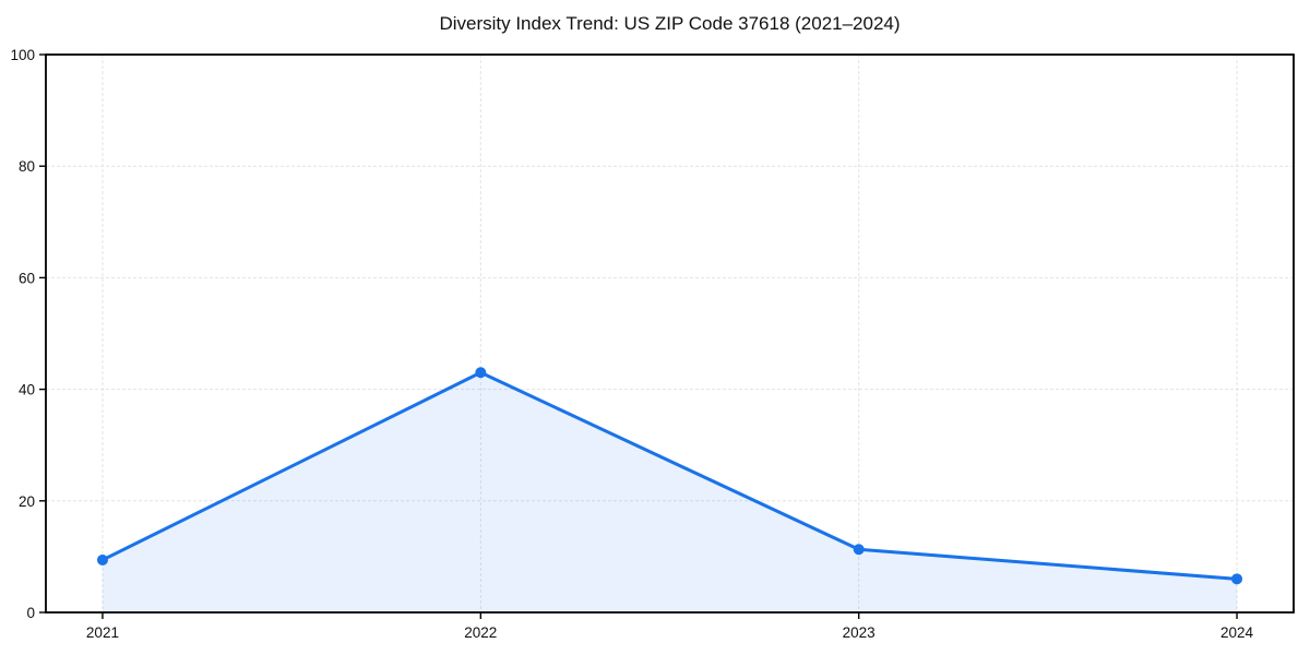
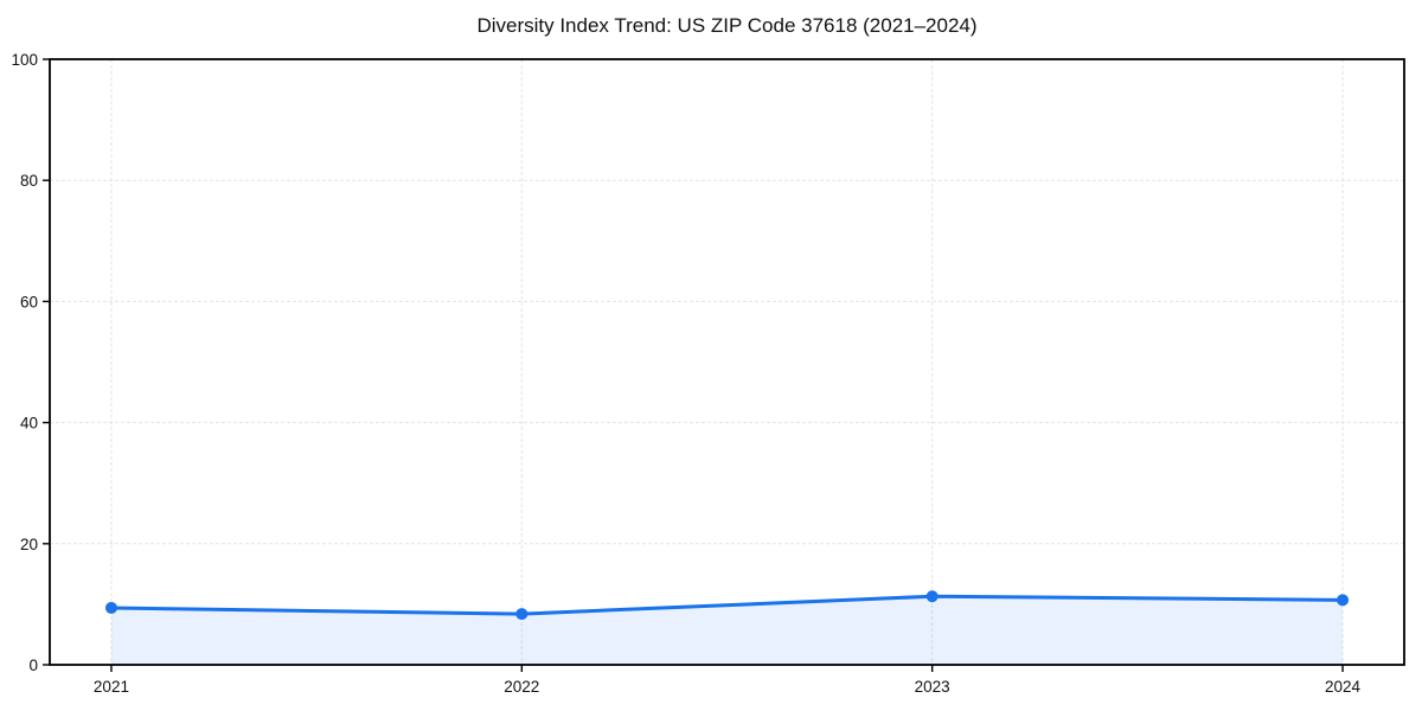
2022: 43 -> 8
2024: 6 -> 11
